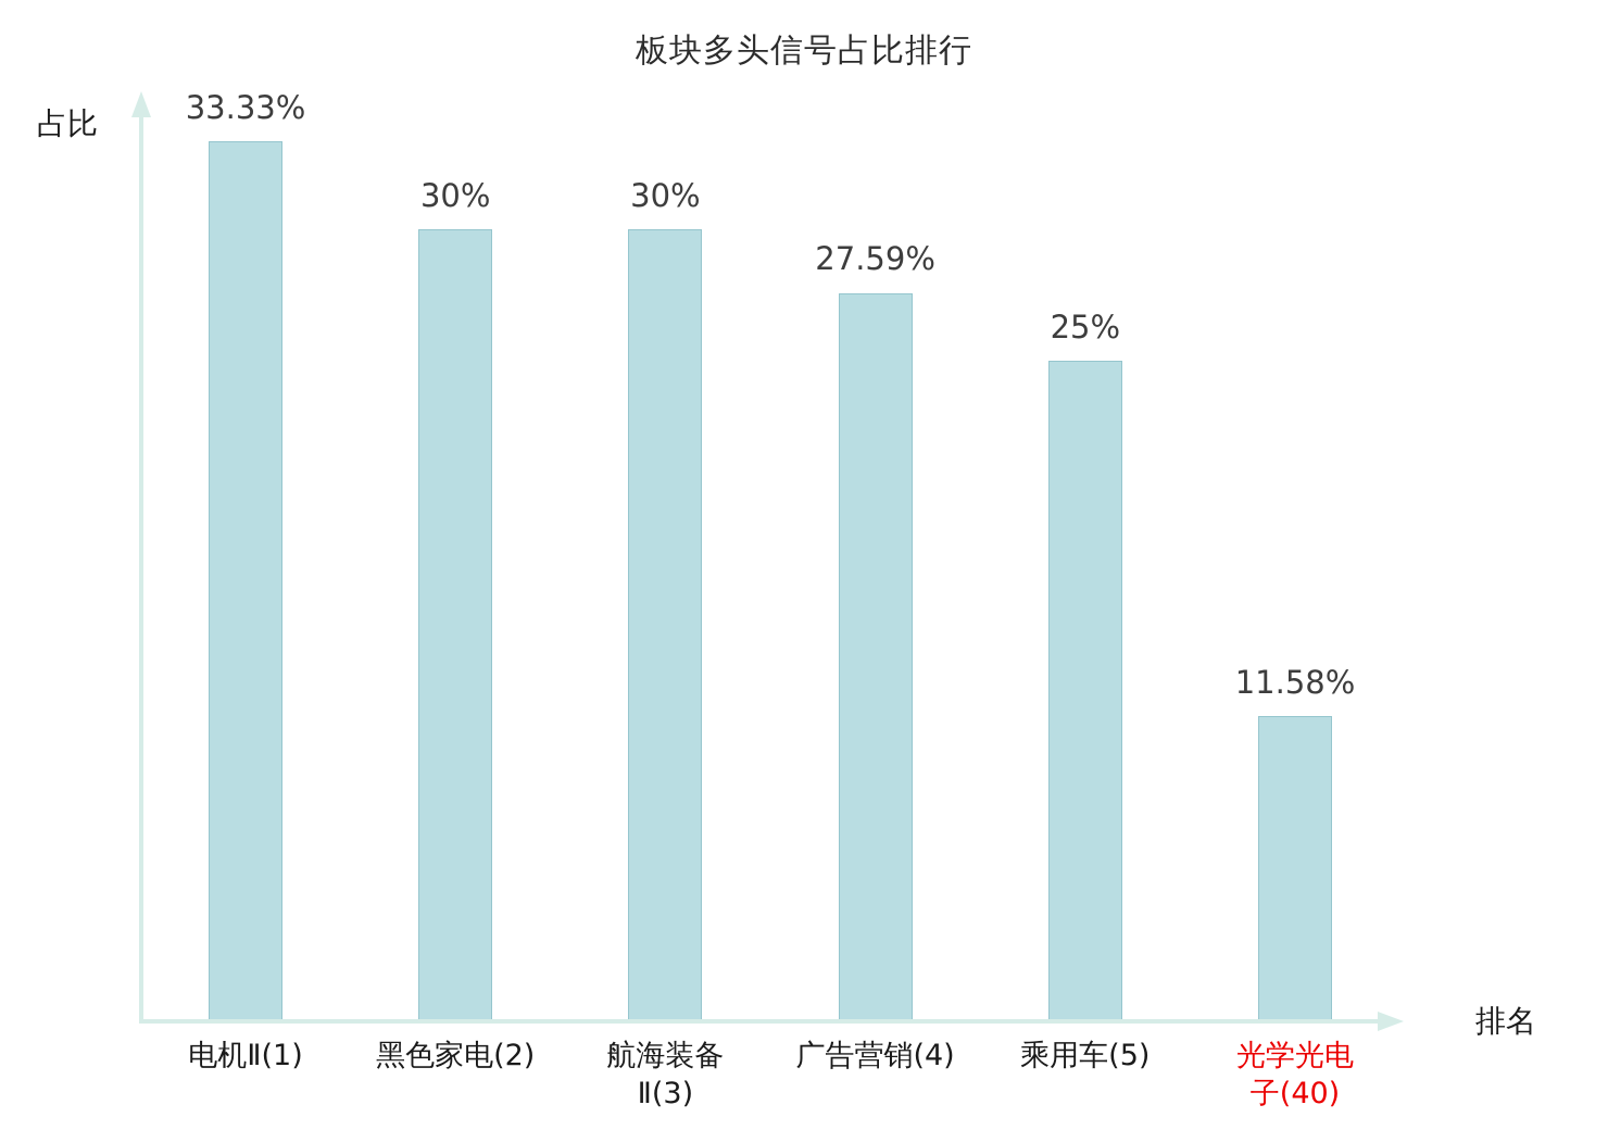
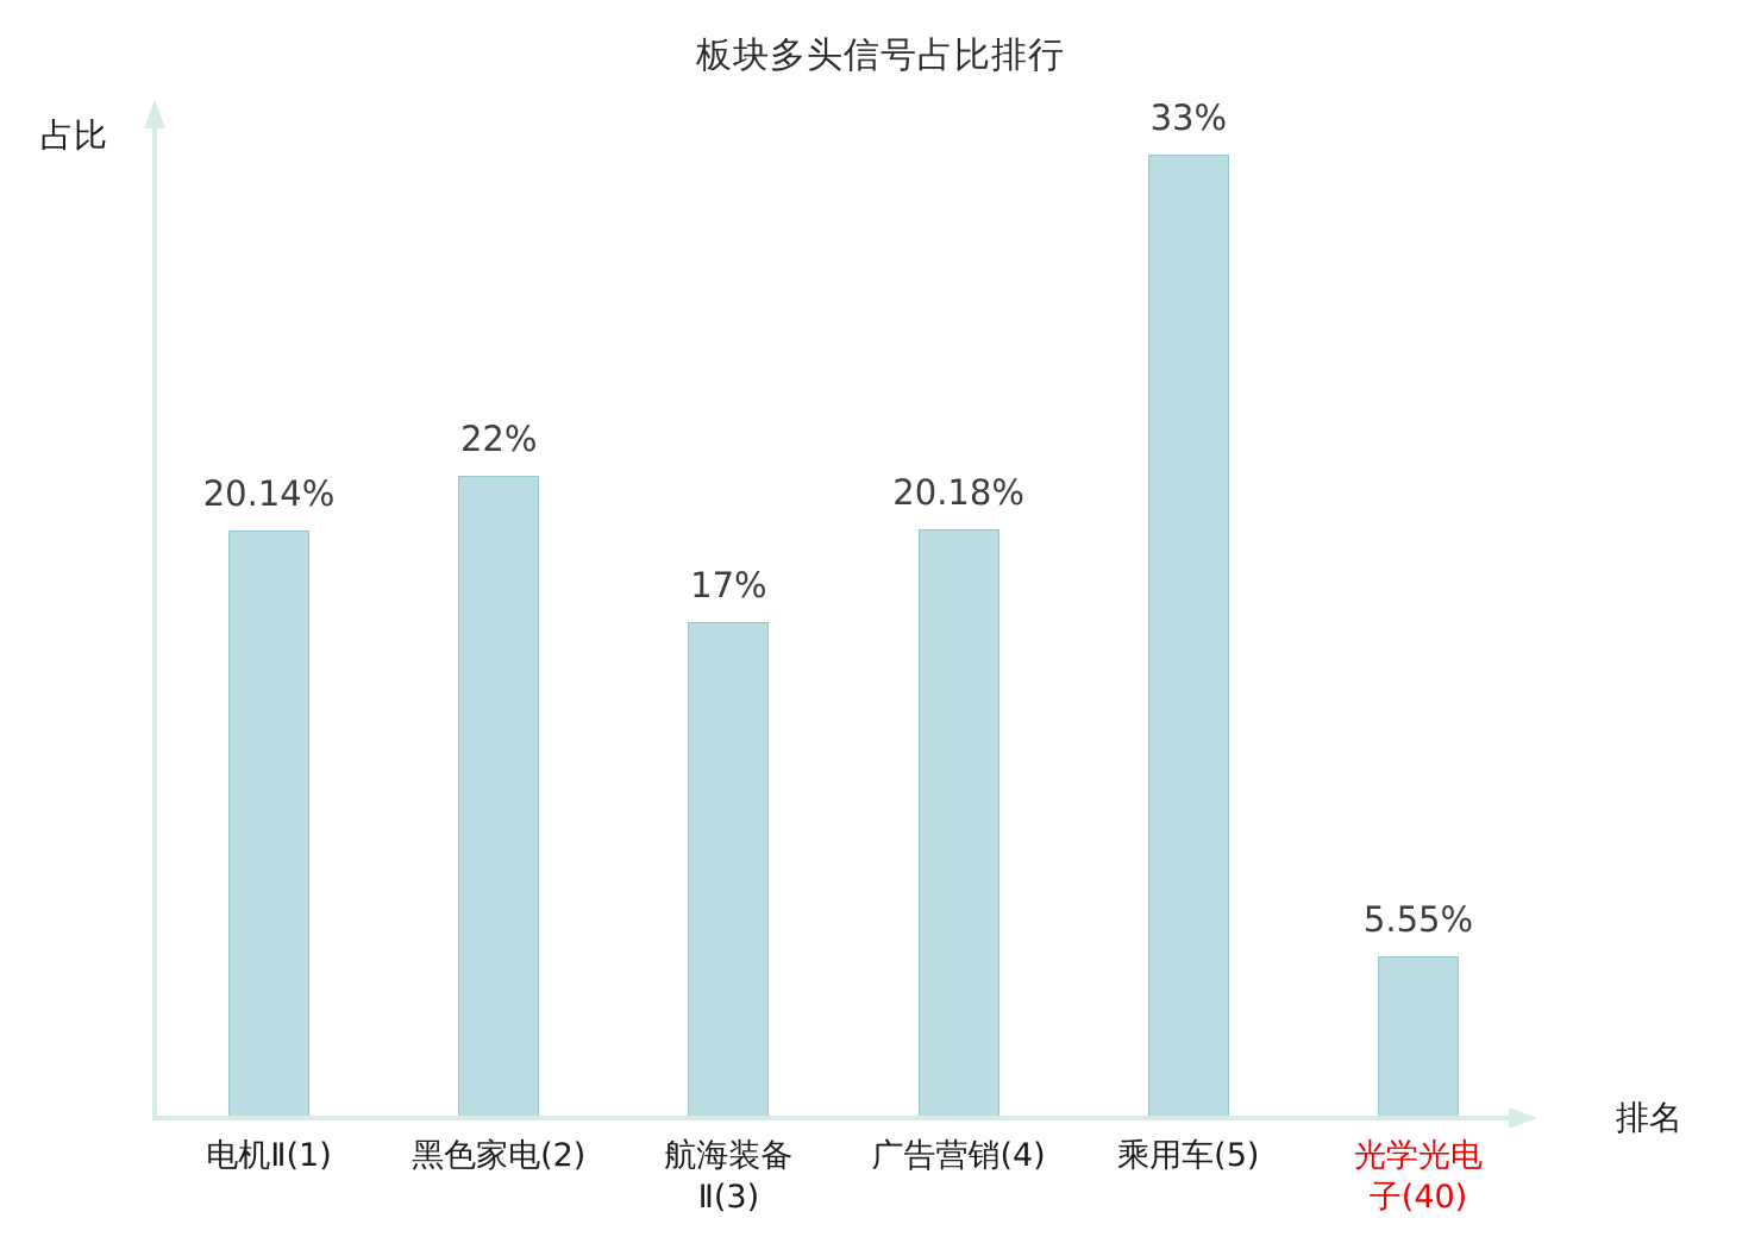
电机Ⅱ(1): 33.33% -> 20.14%
黑色家电(2): 30% -> 22%
航海装备Ⅱ(3): 30% -> 17%
广告营销(4): 27.59% -> 20.18%
乘用车(5): 25% -> 33%
光学光电子(40): 11.58% -> 5.55%
